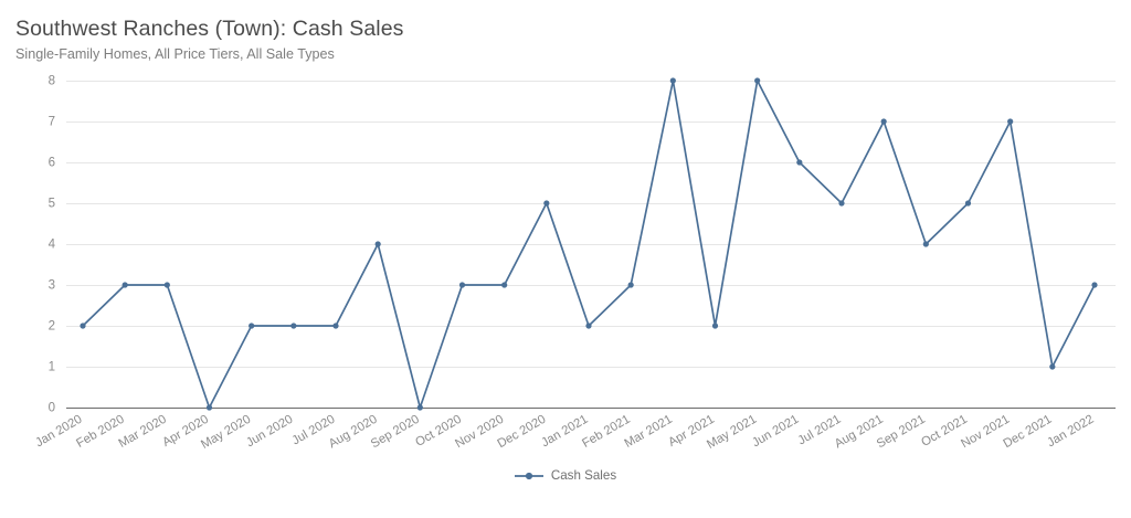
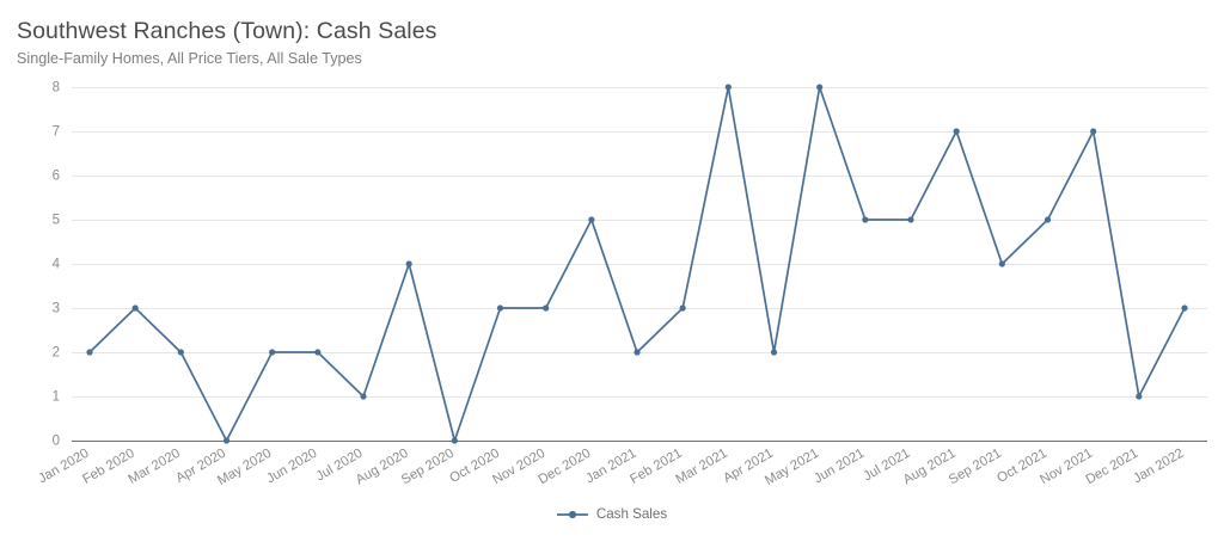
Mar 2020: 3 -> 2
Jul 2020: 2 -> 1
Jun 2021: 6 -> 5
